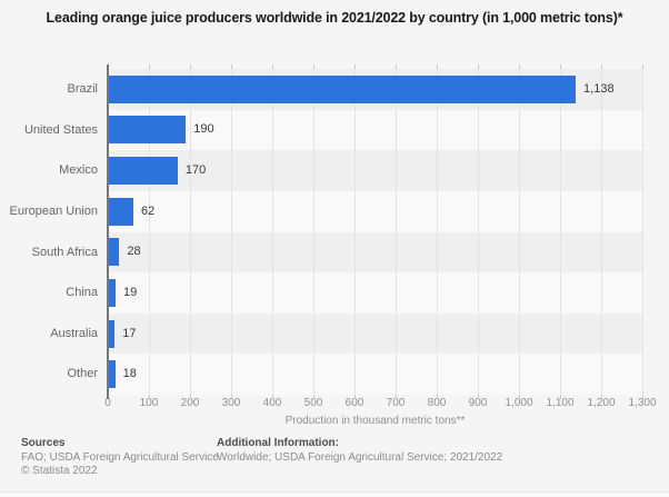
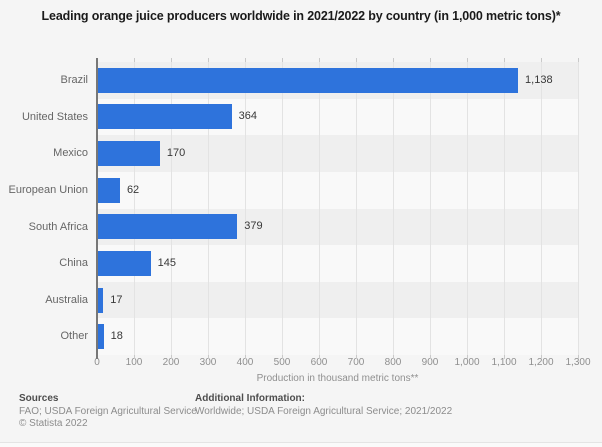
United States: 190 -> 364
South Africa: 28 -> 379
China: 19 -> 145
